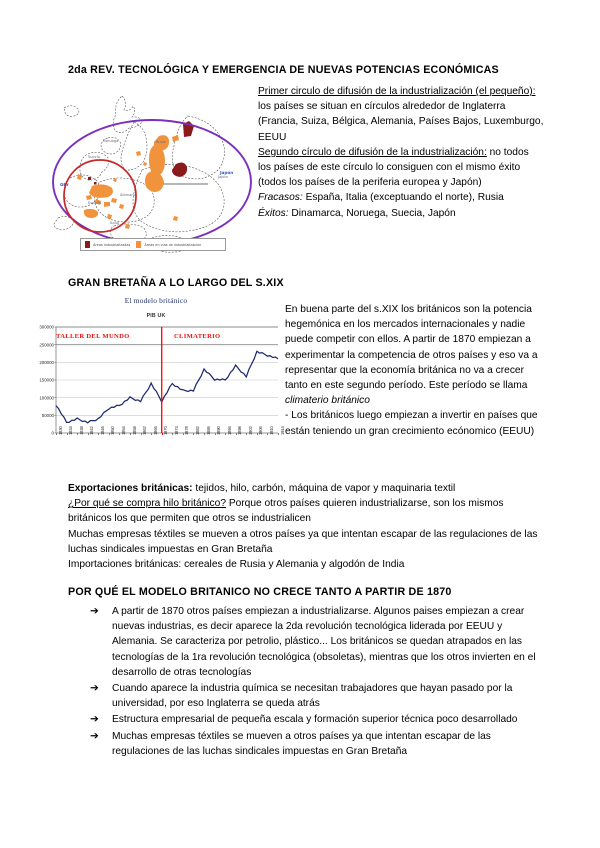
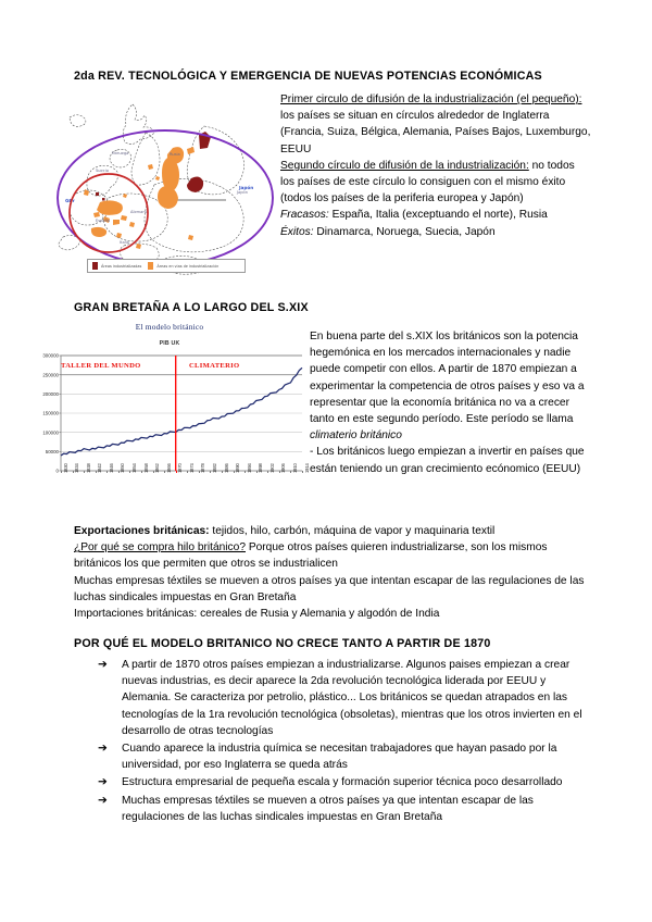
1830: 80000 -> 40000
1834: 30000 -> 50000
1838: 40000 -> 60000
1842: 30000 -> 60000
1846: 40000 -> 60000
1858: 100000 -> 80000
1866: 140000 -> 100000
1870: 90000 -> 100000
1874: 140000 -> 110000
1882: 120000 -> 130000
1886: 180000 -> 140000
1894: 150000 -> 160000
1898: 190000 -> 180000
1902: 160000 -> 200000
1906: 230000 -> 210000
1910: 220000 -> 230000
1914: 210000 -> 270000
